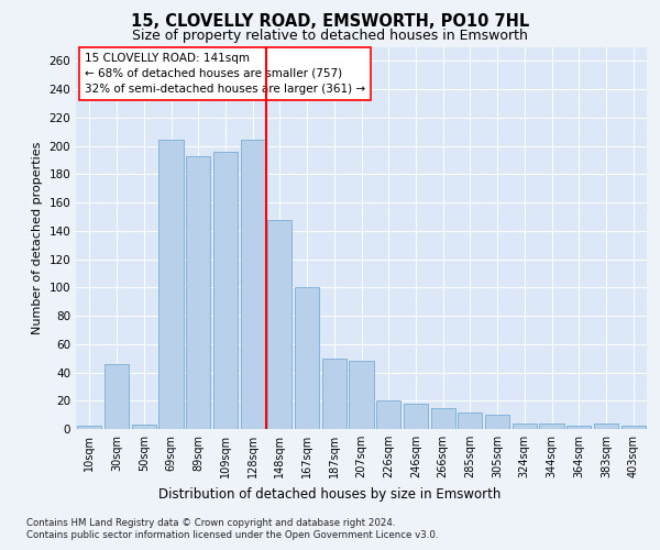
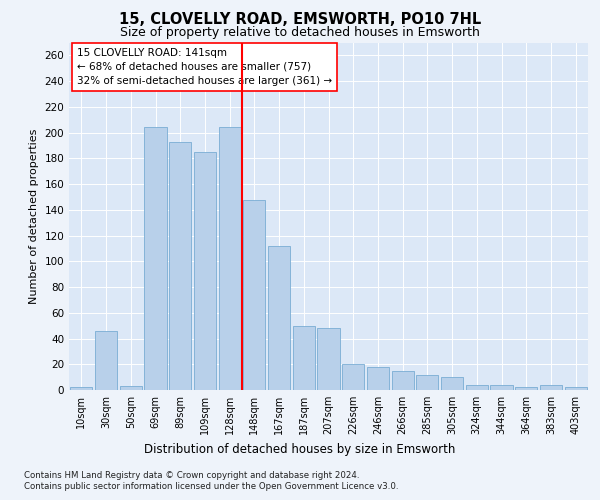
109sqm: 196 -> 185
167sqm: 100 -> 112
